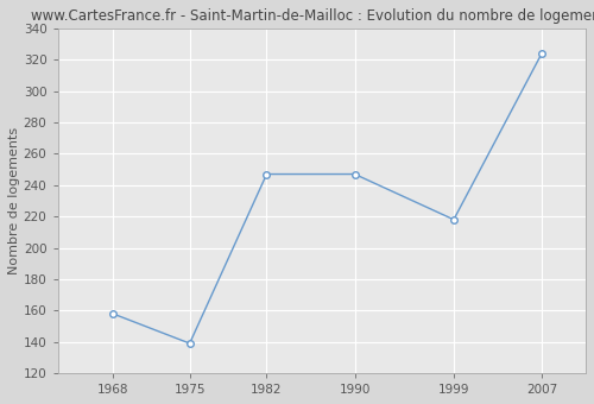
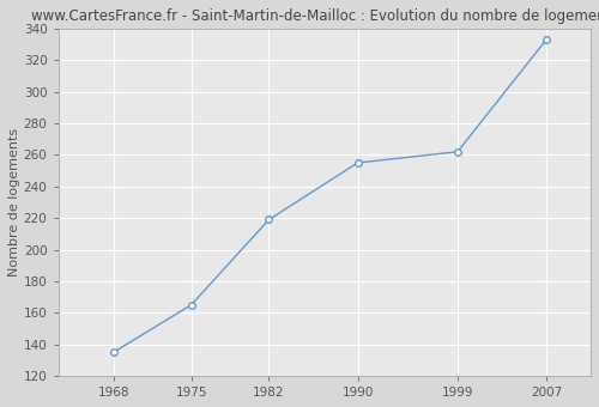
1968: 158 -> 135
1975: 139 -> 165
1982: 247 -> 219
1990: 247 -> 255
1999: 218 -> 262
2007: 324 -> 333
